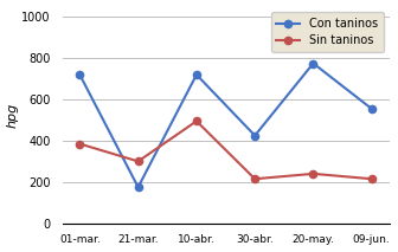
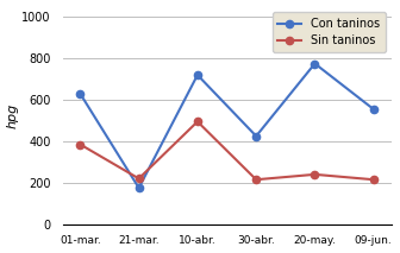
Con taninos/01-mar.: 720 -> 630
Sin taninos/21-mar.: 300 -> 220
